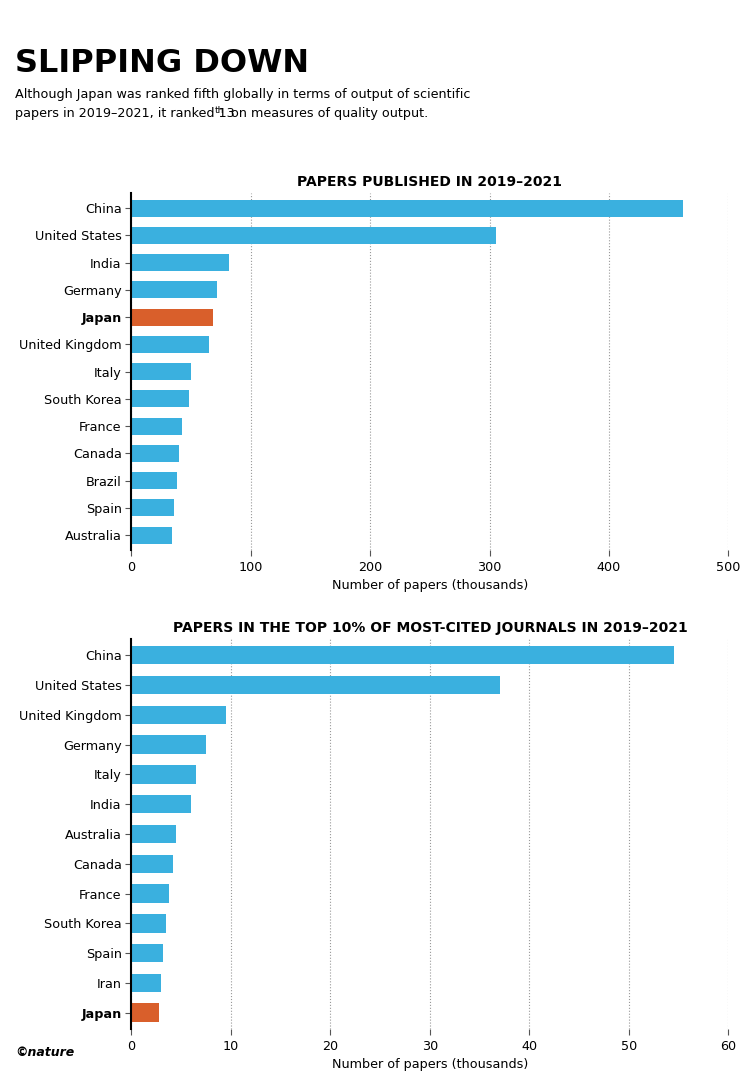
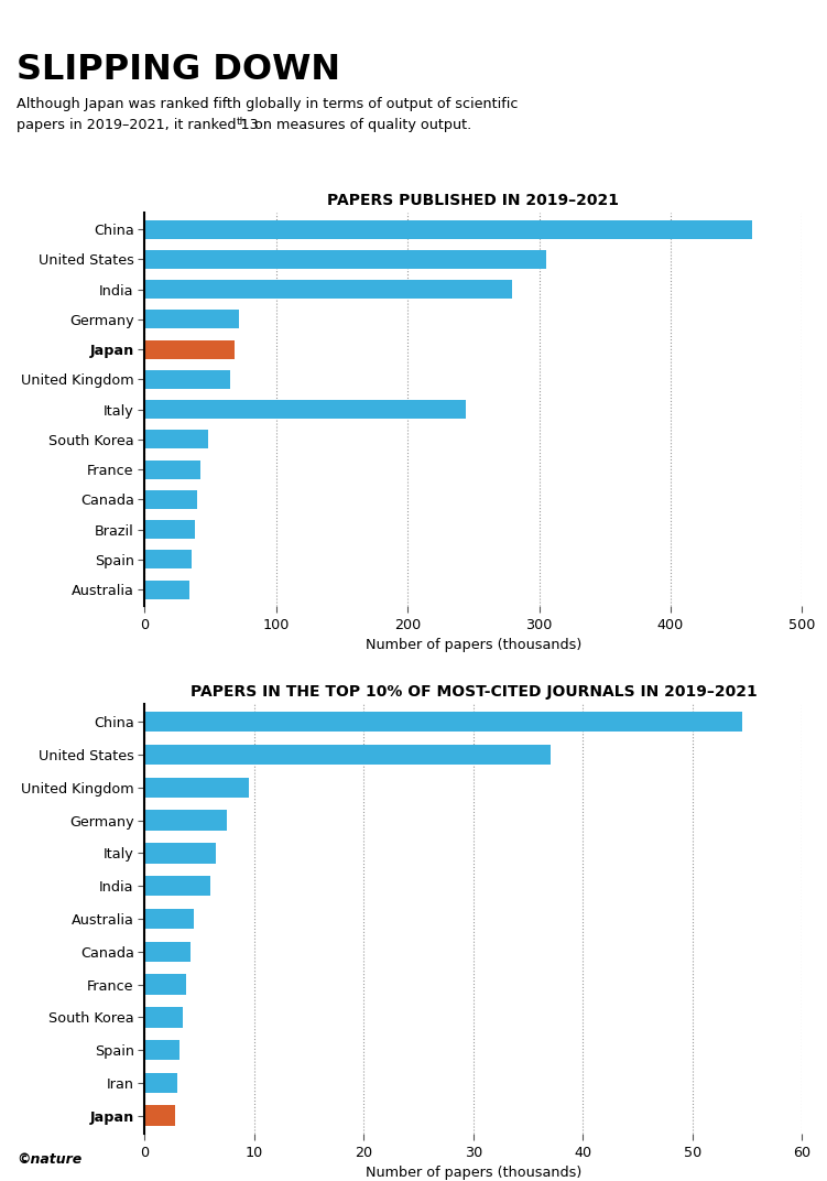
PAPERS PUBLISHED IN 2019–2021/India: 82 -> 279
PAPERS PUBLISHED IN 2019–2021/Italy: 50 -> 244
